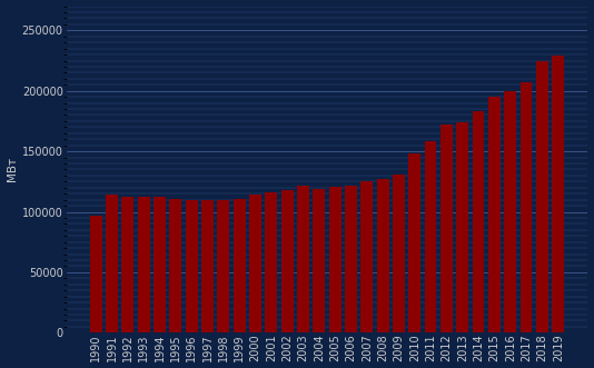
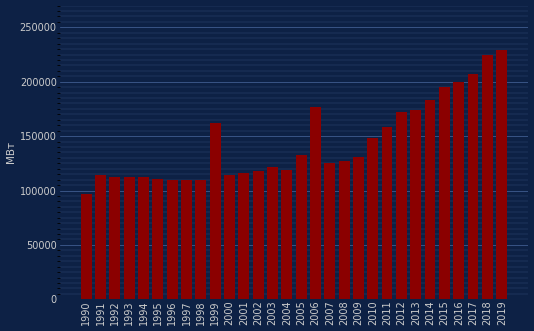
1999: 111000 -> 162000
2005: 121000 -> 133000
2006: 122000 -> 177000
